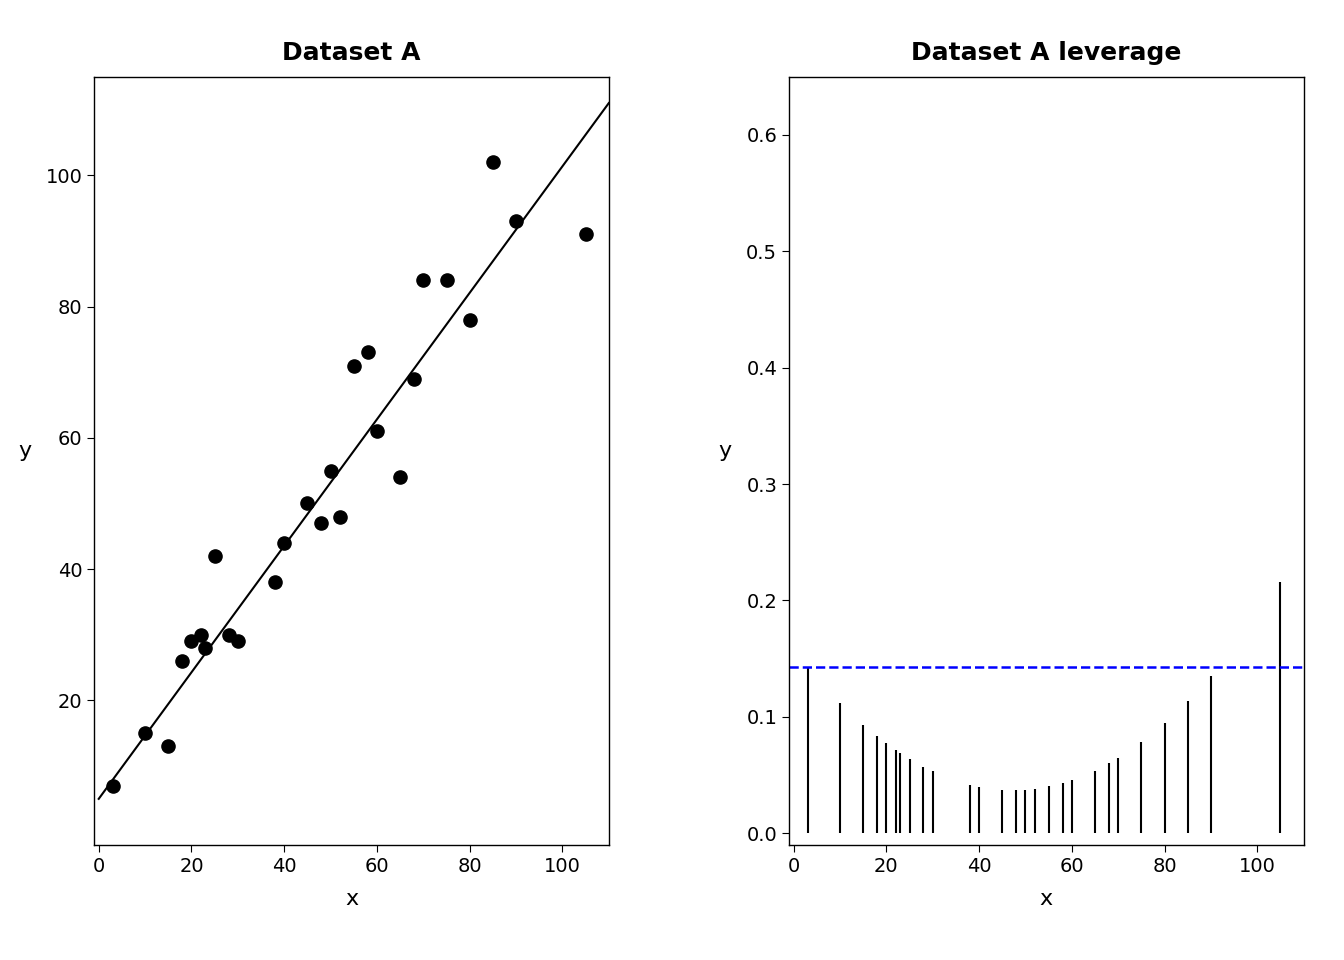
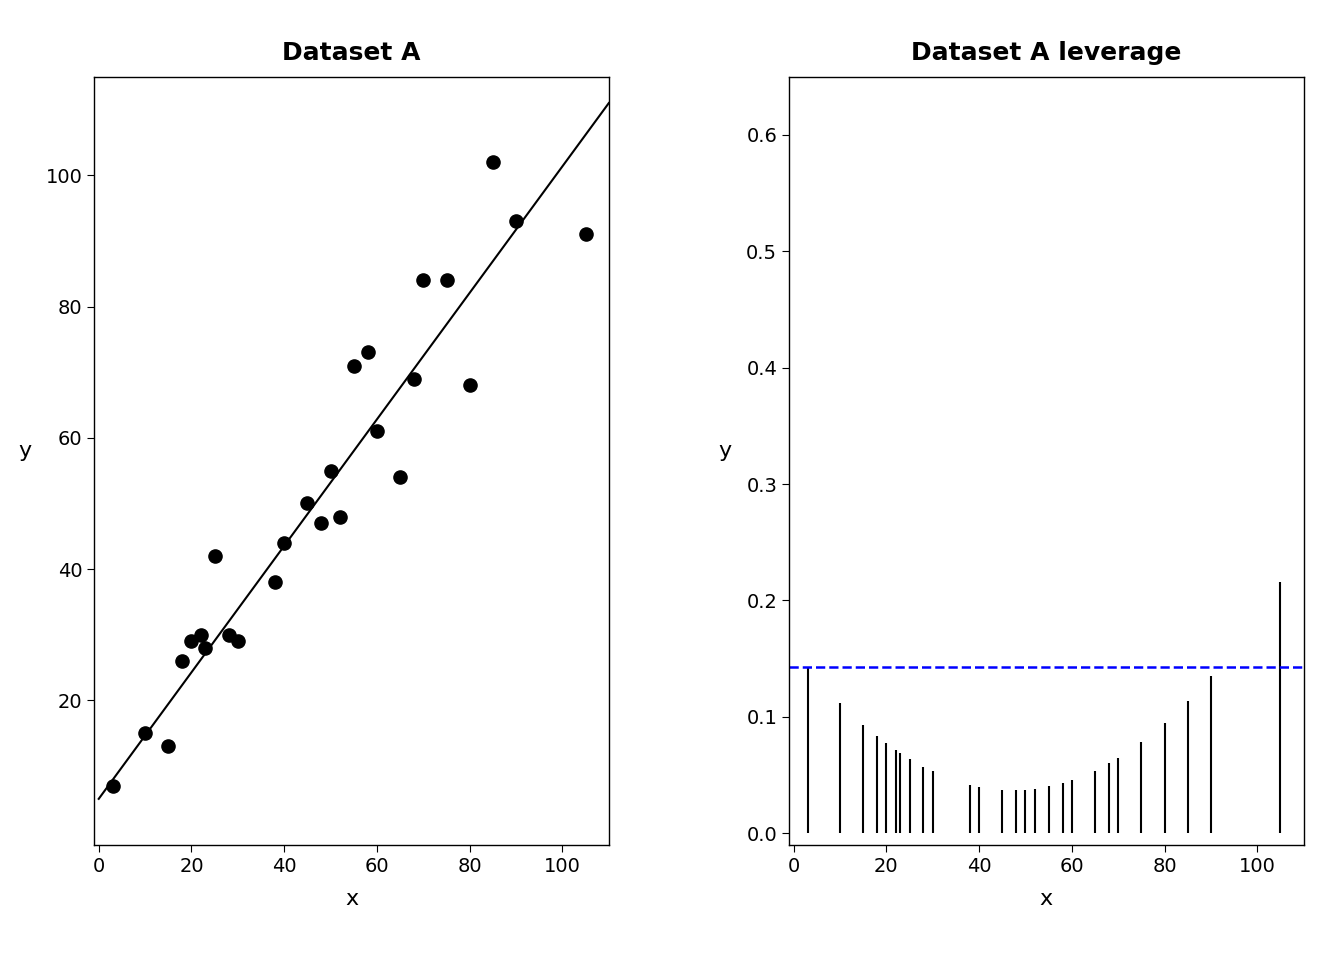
80: 78 -> 68
